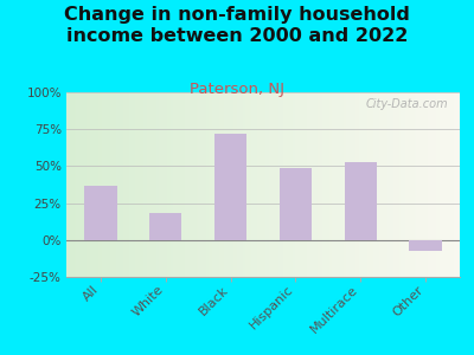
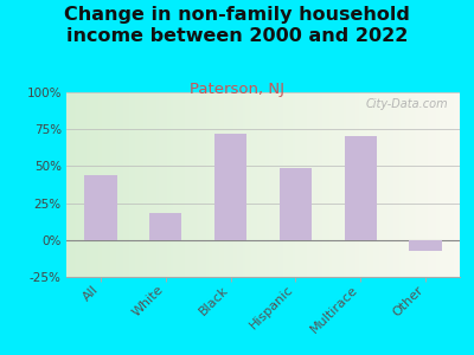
All: 37% -> 44%
Multirace: 53% -> 70%
